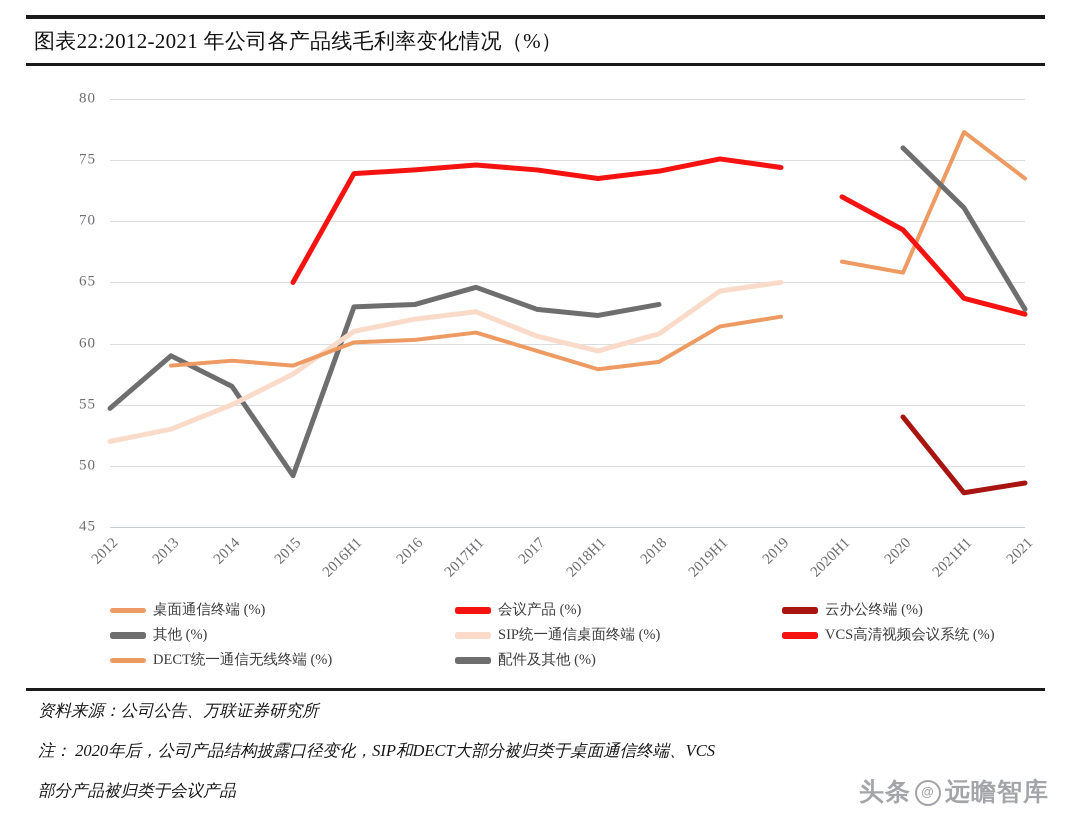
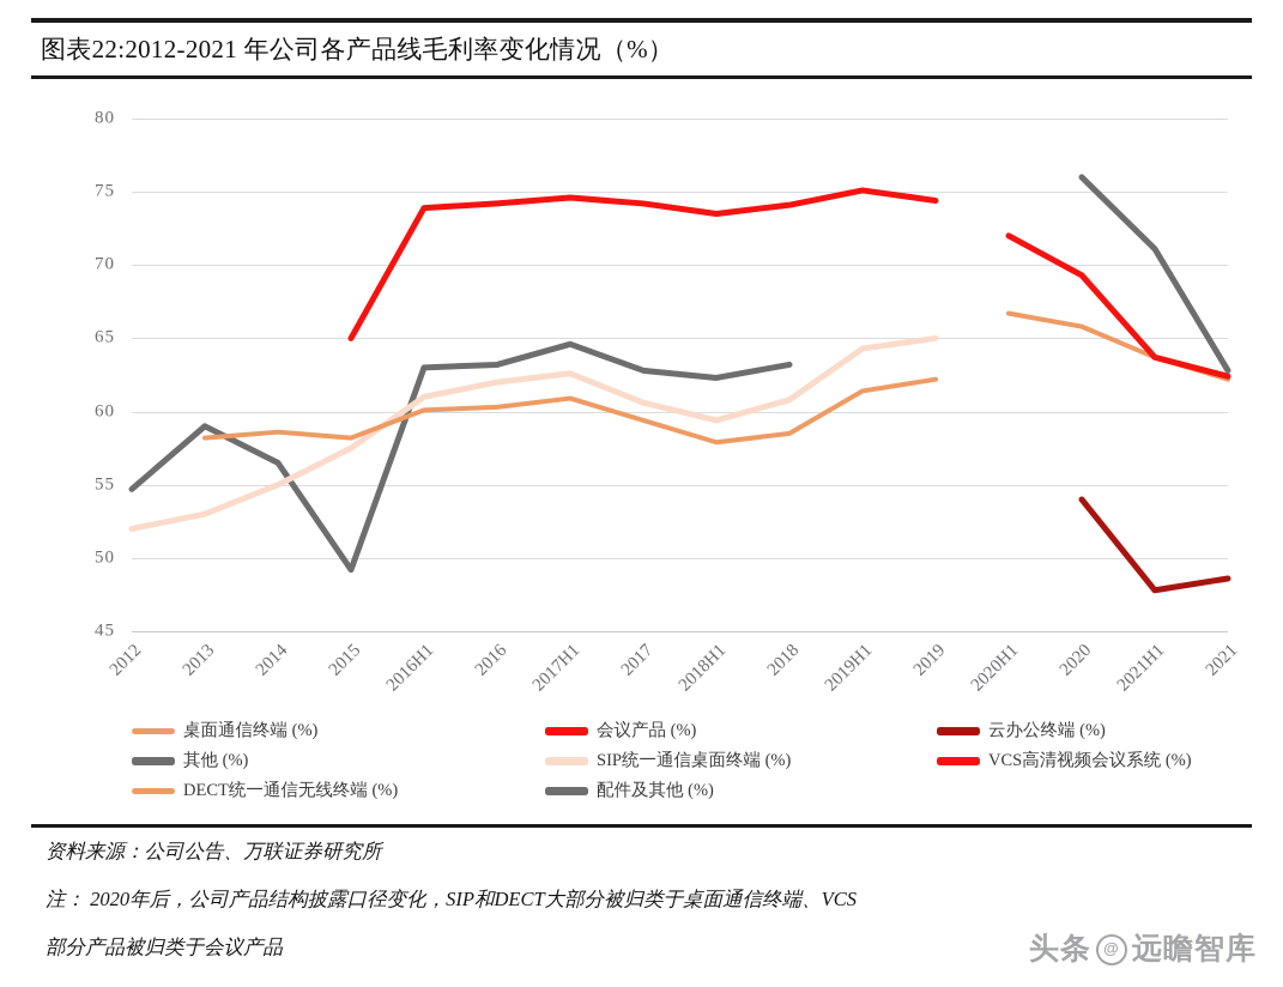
桌面通信终端 (%)/2021H1: 77.3 -> 63.7
桌面通信终端 (%)/2021: 73.5 -> 62.2
